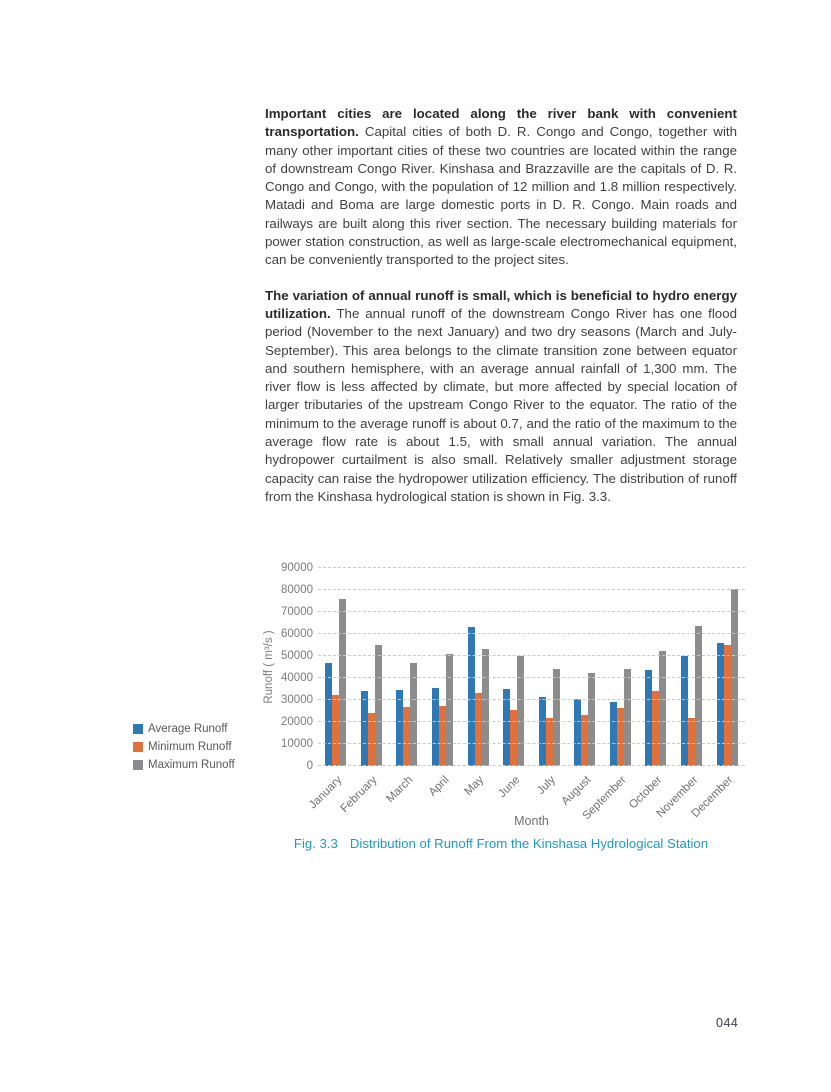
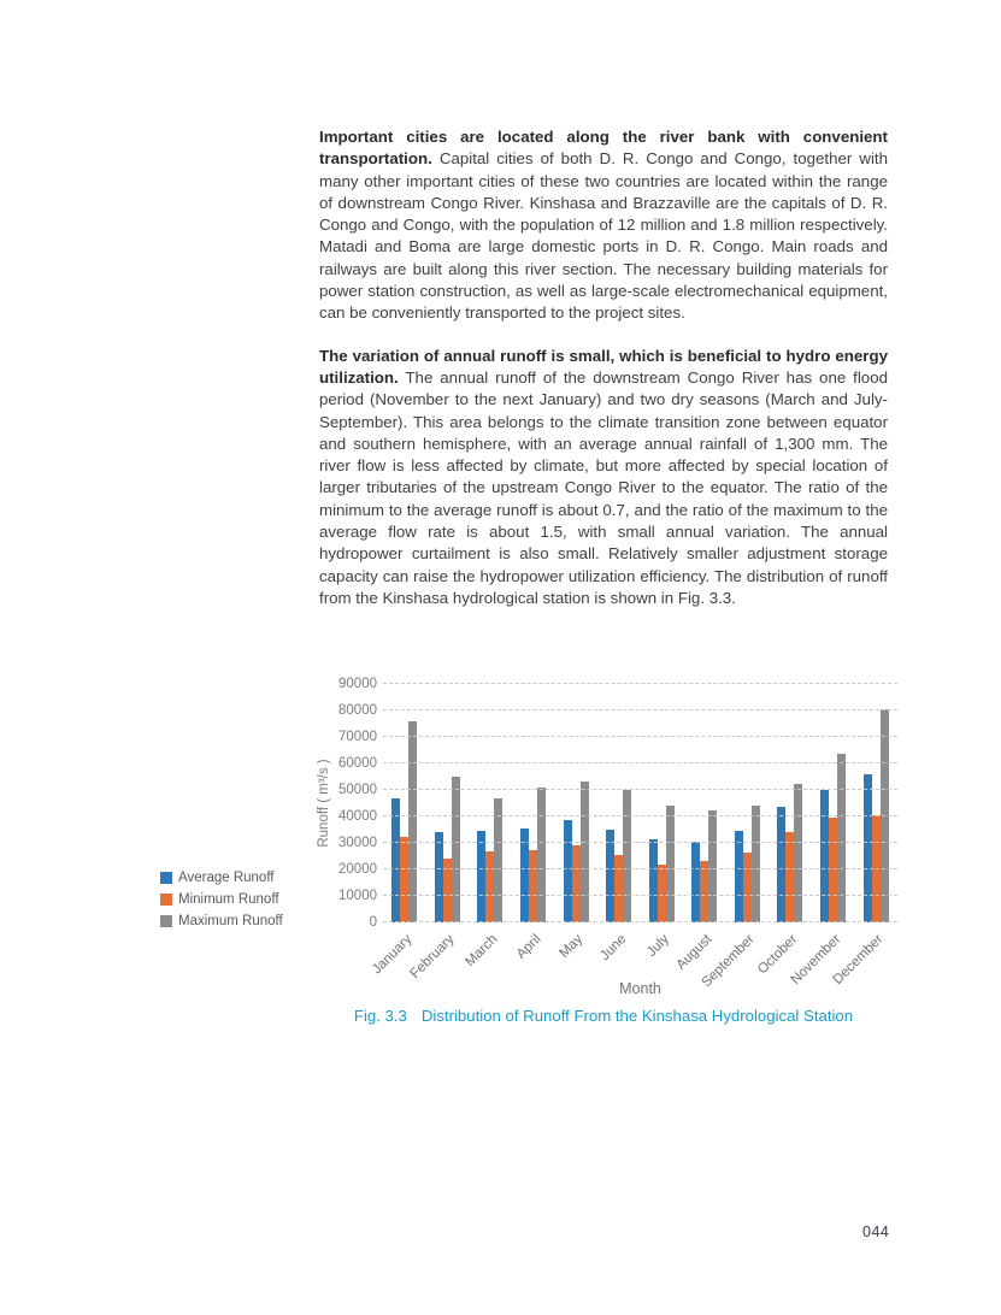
Average Runoff/May: 63000 -> 38000
Minimum Runoff/May: 33000 -> 29000
Average Runoff/September: 29000 -> 34000
Minimum Runoff/November: 22000 -> 40000
Minimum Runoff/December: 55000 -> 40000
